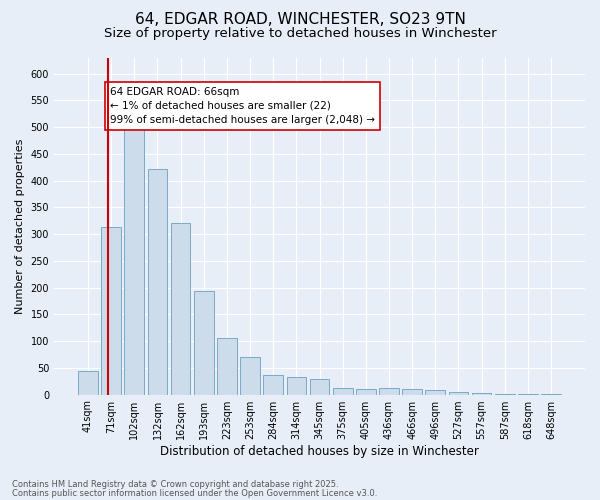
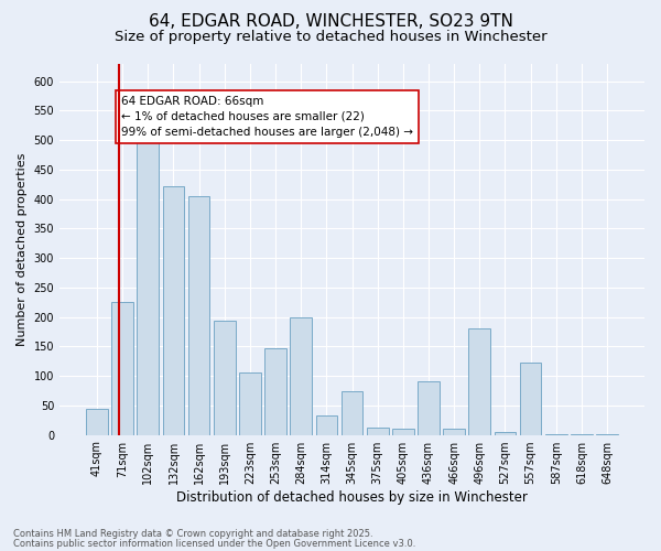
71sqm: 313 -> 226
162sqm: 320 -> 404
253sqm: 70 -> 146
284sqm: 37 -> 200
345sqm: 30 -> 74
436sqm: 12 -> 90
496sqm: 8 -> 180
557sqm: 3 -> 122
